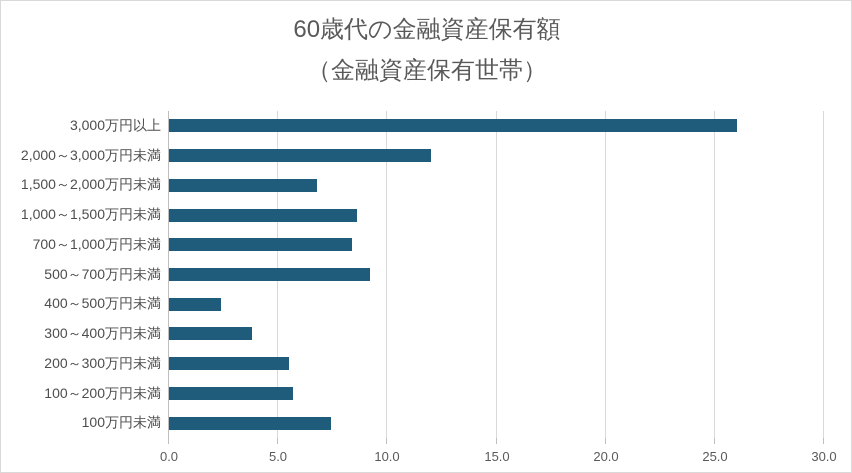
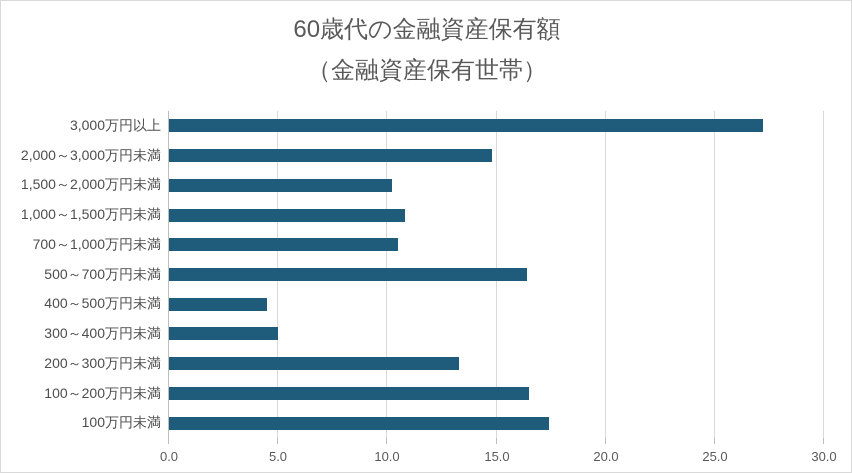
3,000万円以上: 26.0 -> 27.2
2,000～3,000万円未満: 12.0 -> 14.8
1,500～2,000万円未満: 6.8 -> 10.2
1,000～1,500万円未満: 8.6 -> 10.8
700～1,000万円未満: 8.4 -> 10.5
500～700万円未満: 9.2 -> 16.4
400～500万円未満: 2.4 -> 4.5
300～400万円未満: 3.8 -> 5.0
200～300万円未満: 5.5 -> 13.3
100～200万円未満: 5.7 -> 16.5
100万円未満: 7.4 -> 17.4
